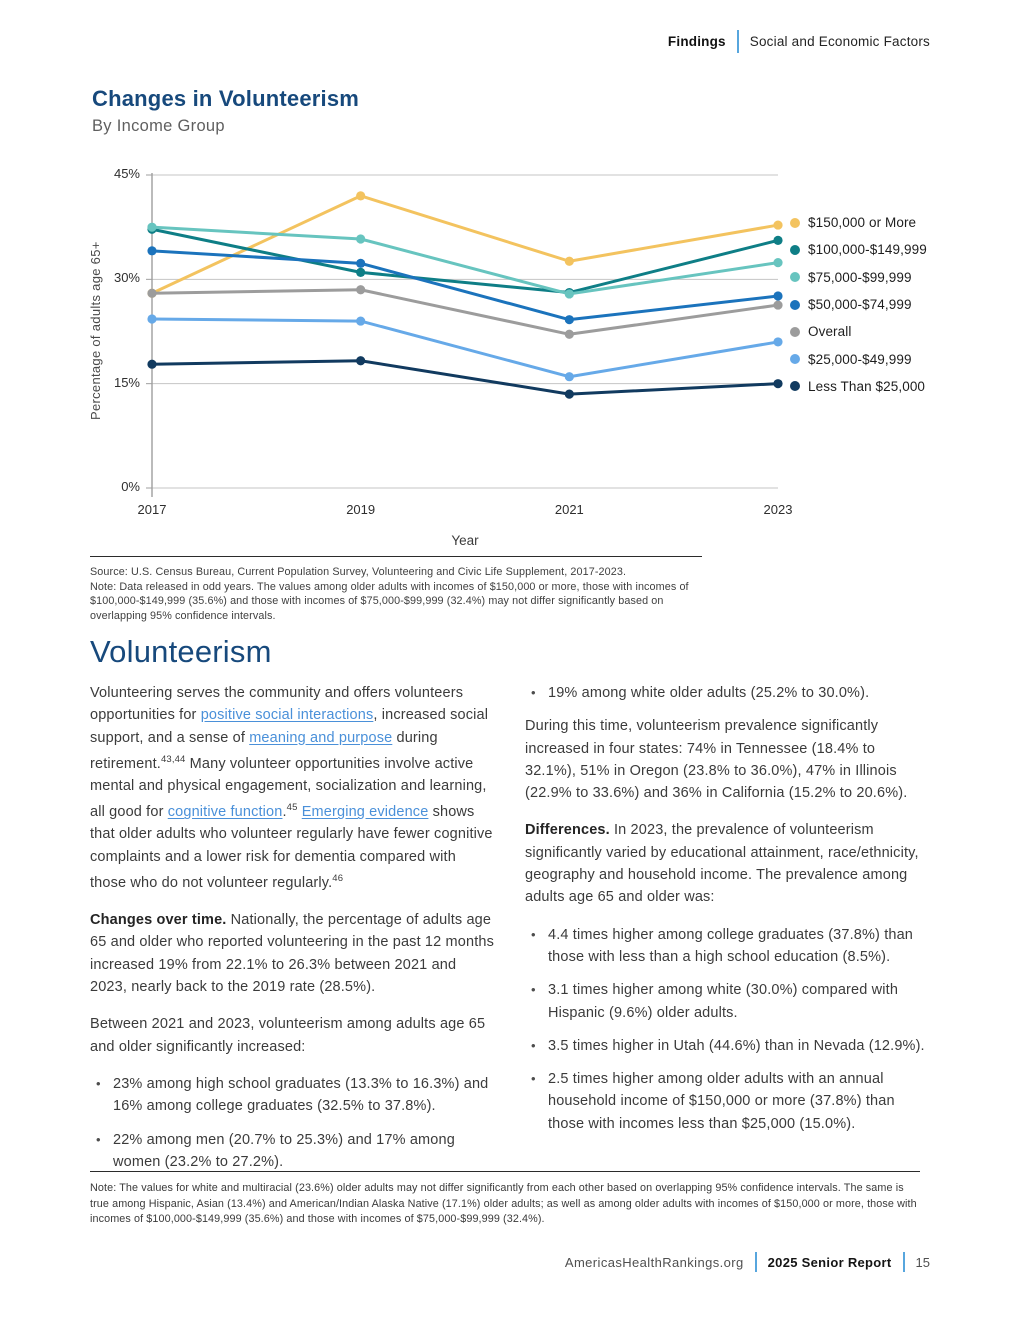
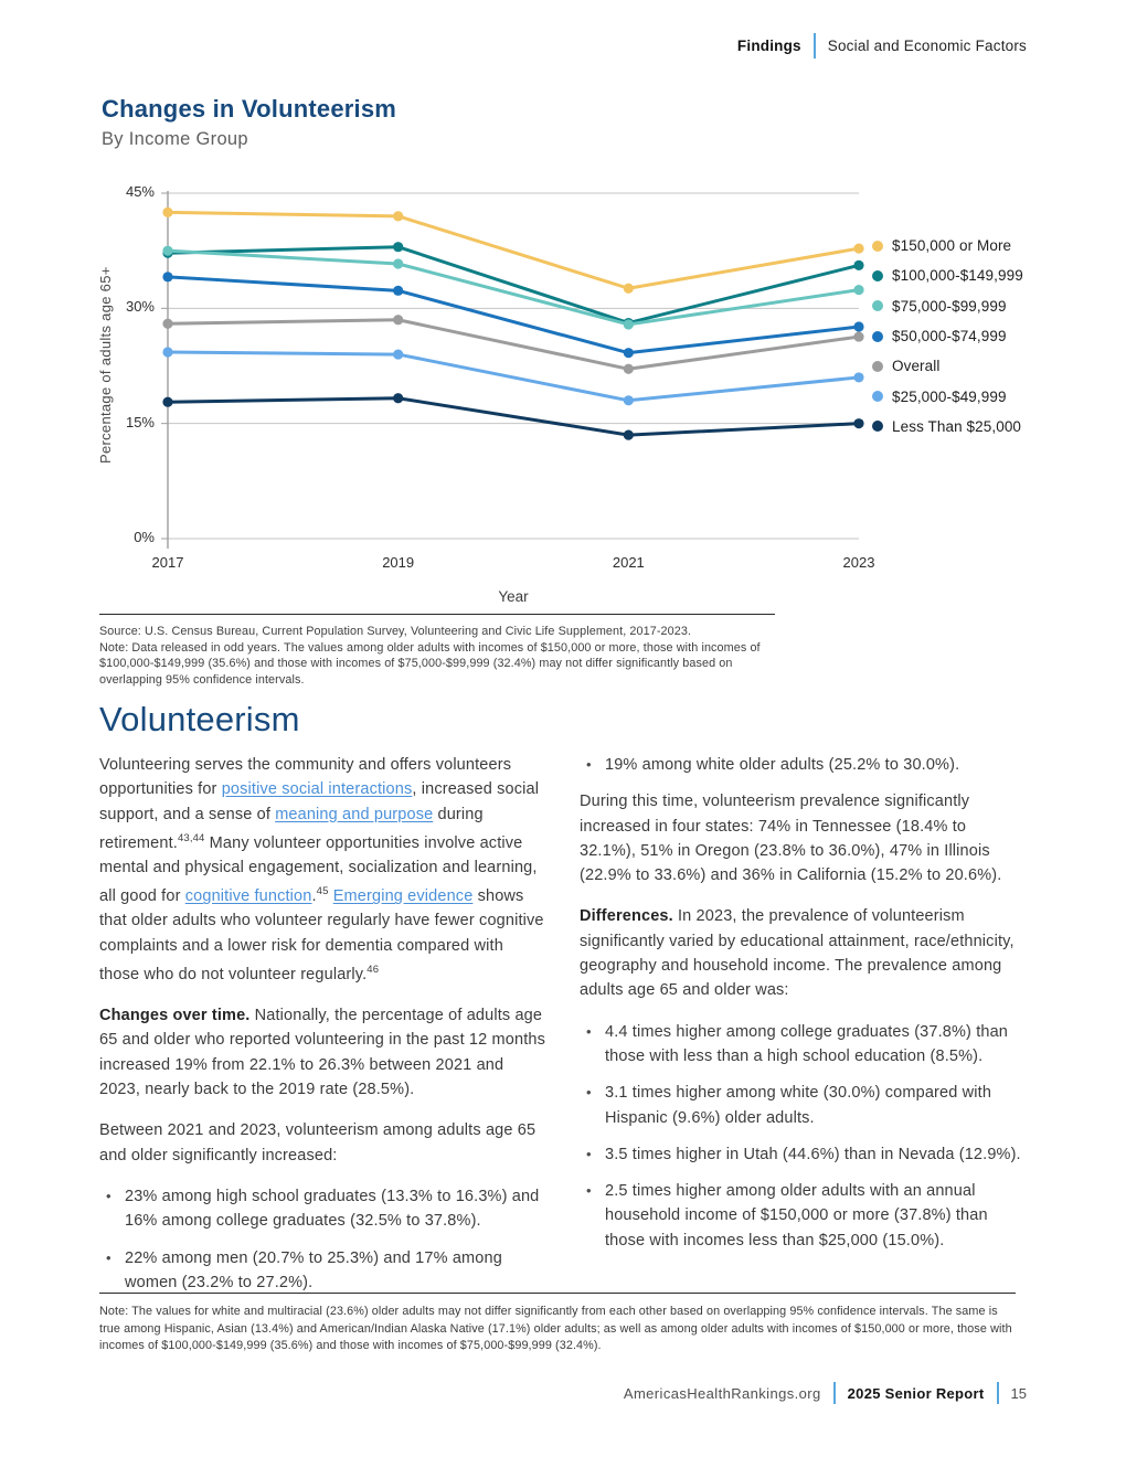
$150,000 or More/2017: 28% -> 42%
$100,000-$149,999/2019: 31% -> 38%
$25,000-$49,999/2021: 16% -> 18%
